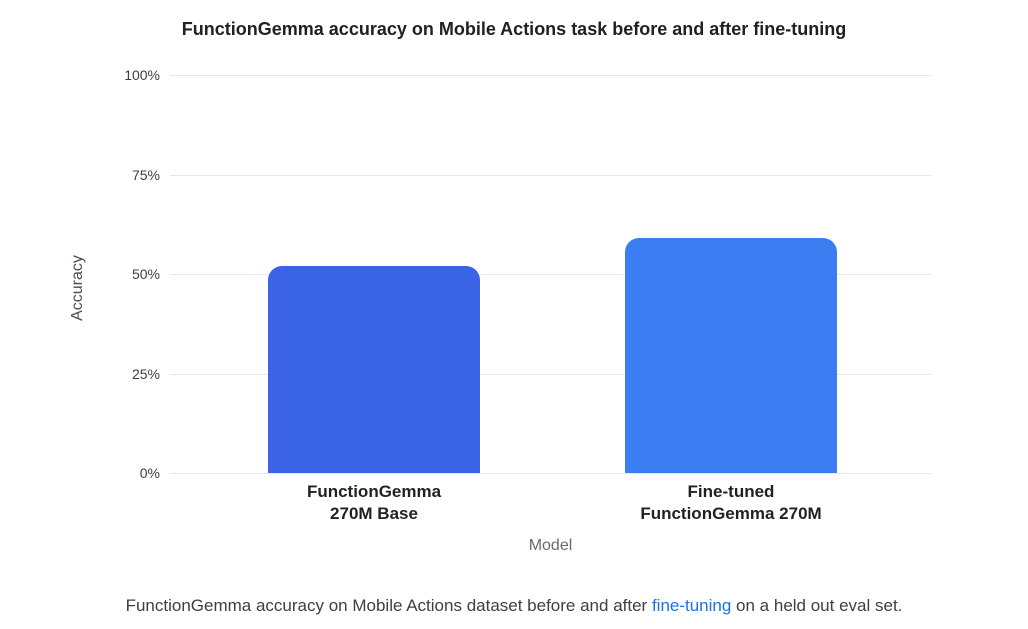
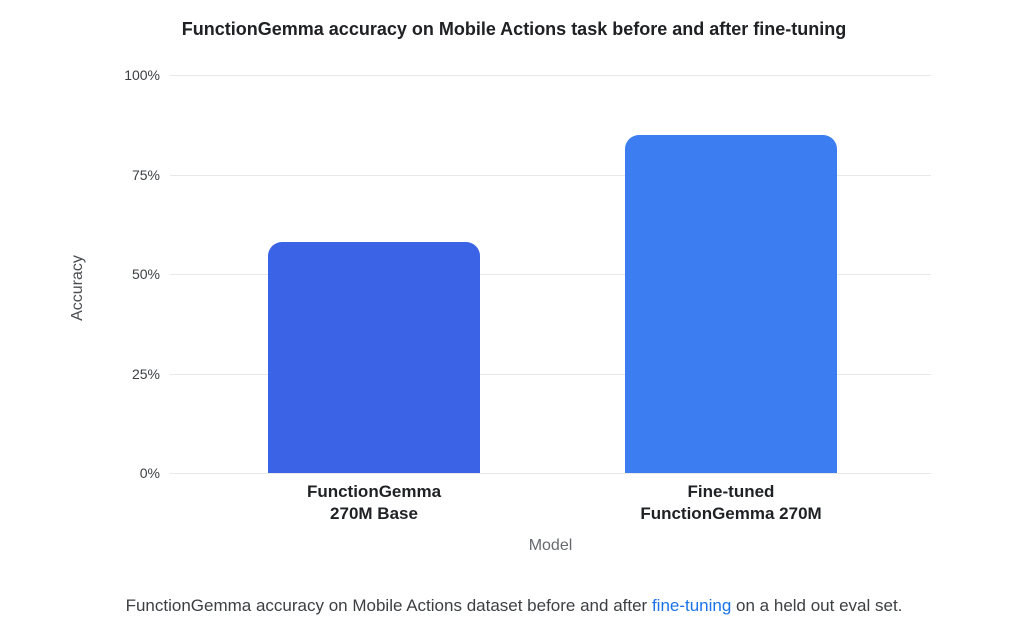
FunctionGemma 270M Base: 52% -> 58%
Fine-tuned FunctionGemma 270M: 59% -> 85%
